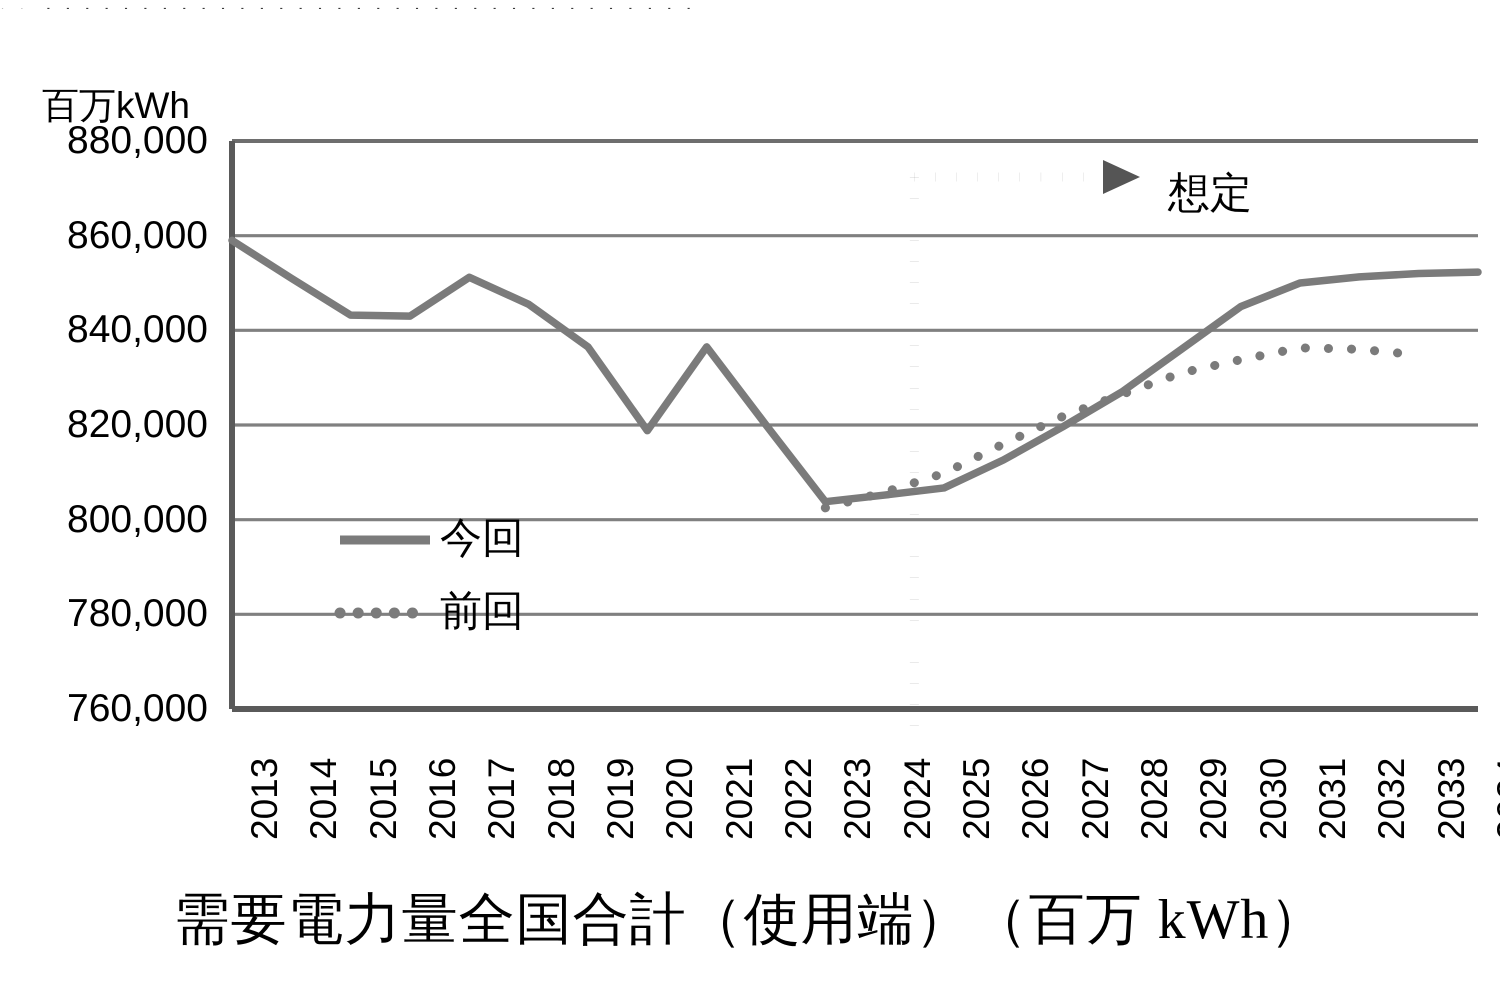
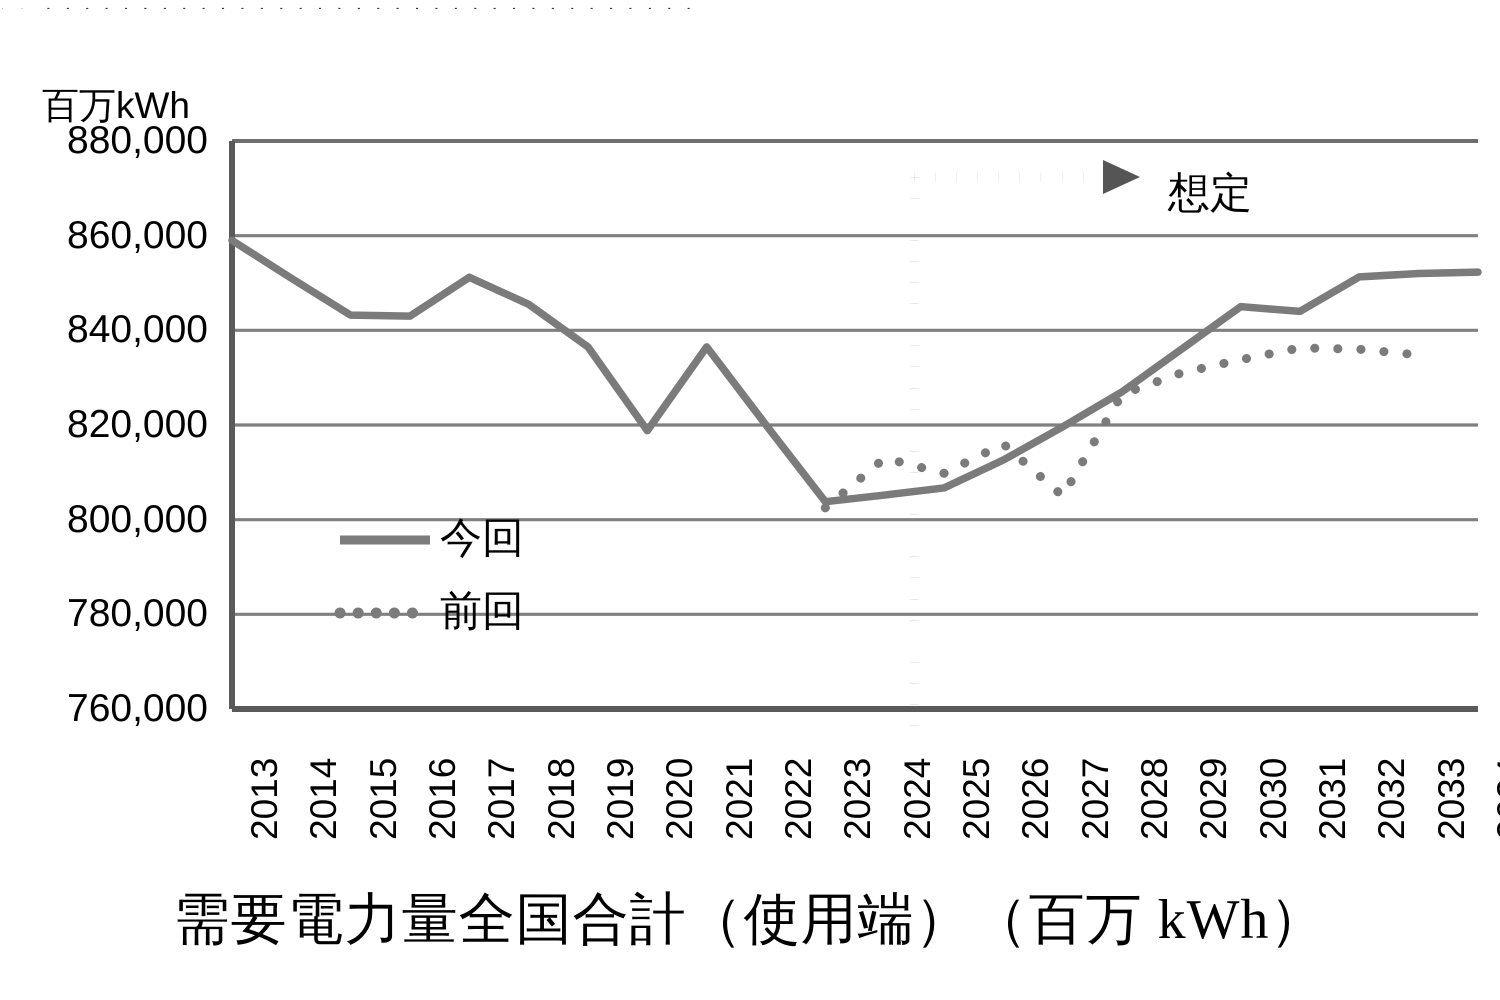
前回/2024: 806000 -> 813000
前回/2027: 822000 -> 805000
今回/2031: 850000 -> 844000
